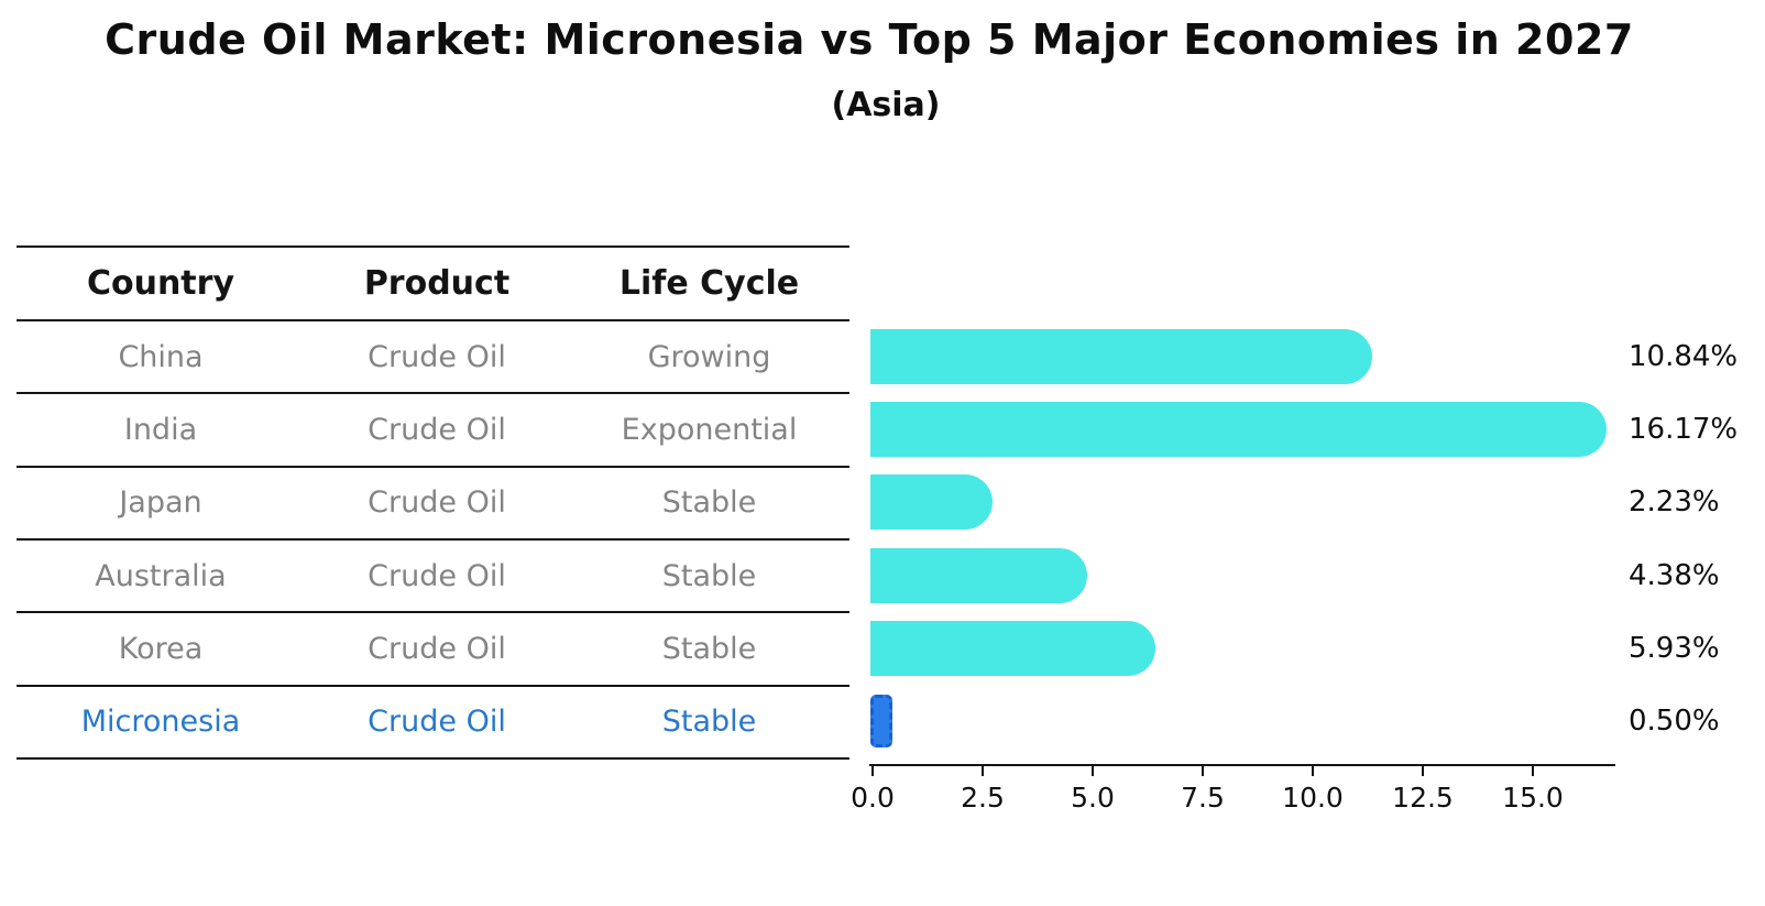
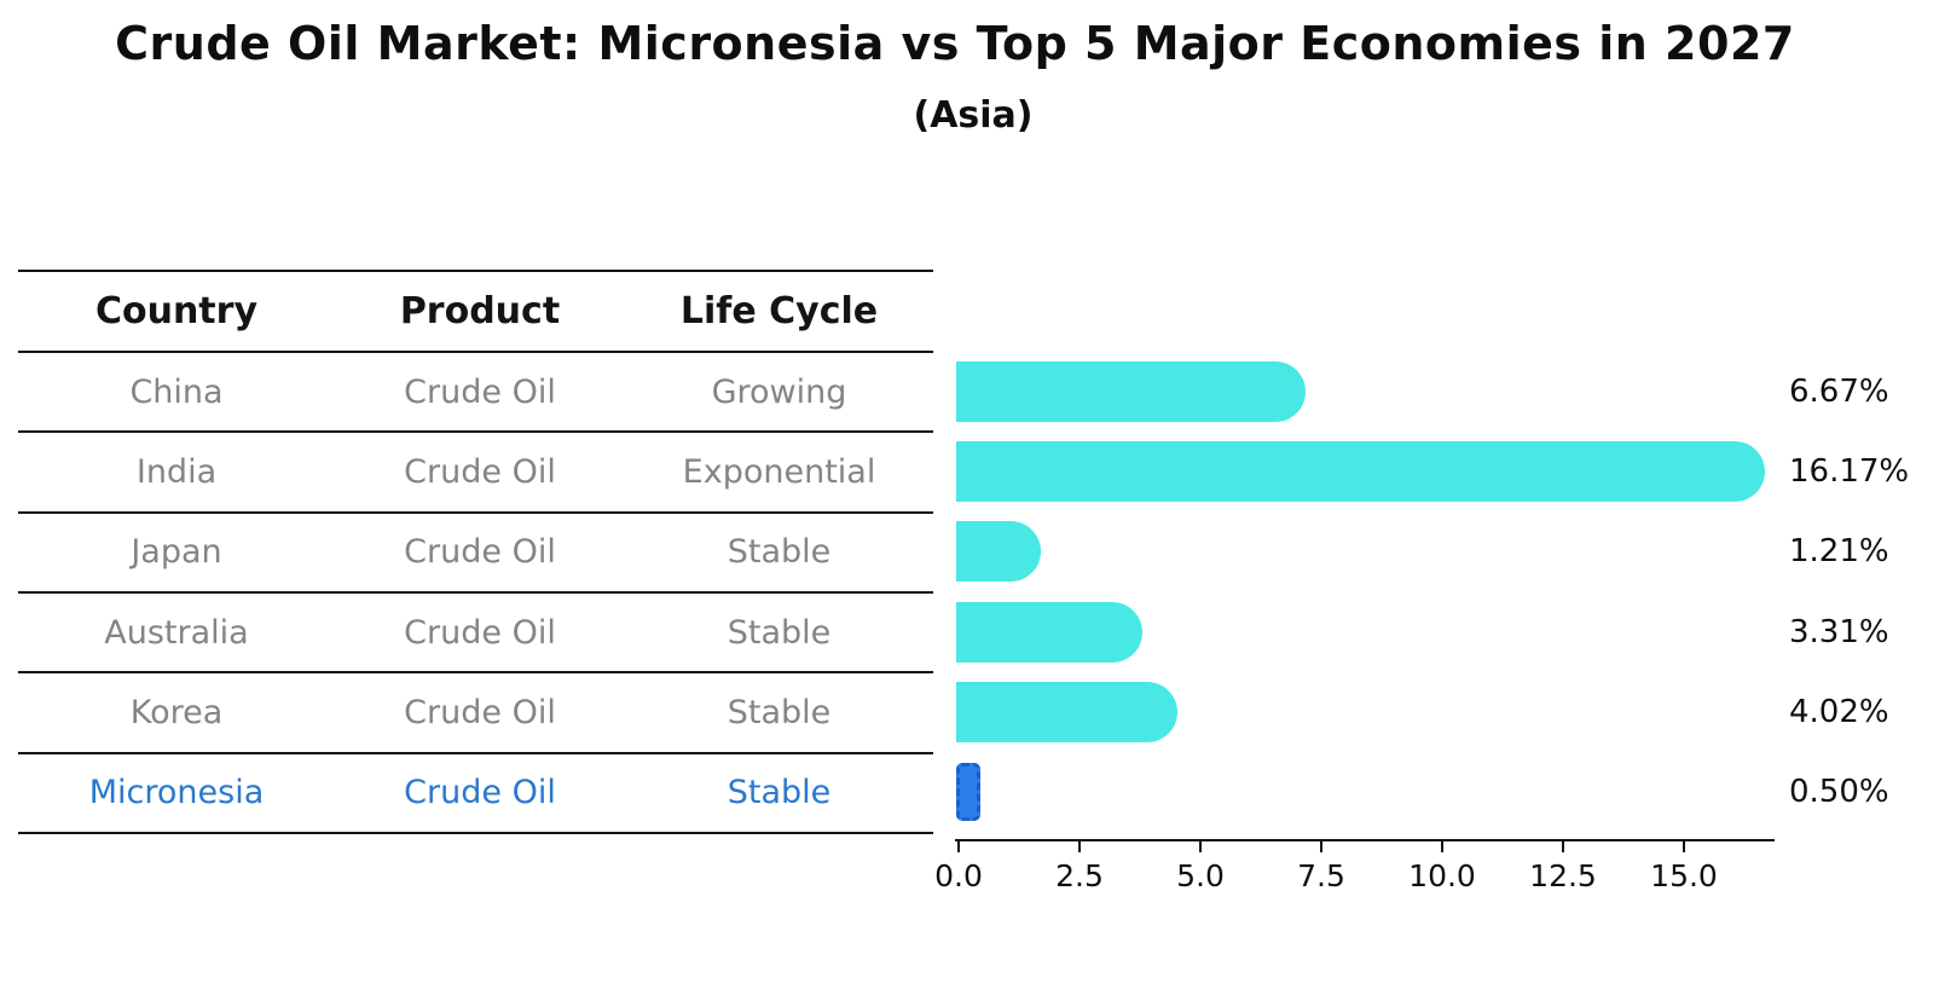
China: 10.84% -> 6.67%
Japan: 2.23% -> 1.21%
Australia: 4.38% -> 3.31%
Korea: 5.93% -> 4.02%
